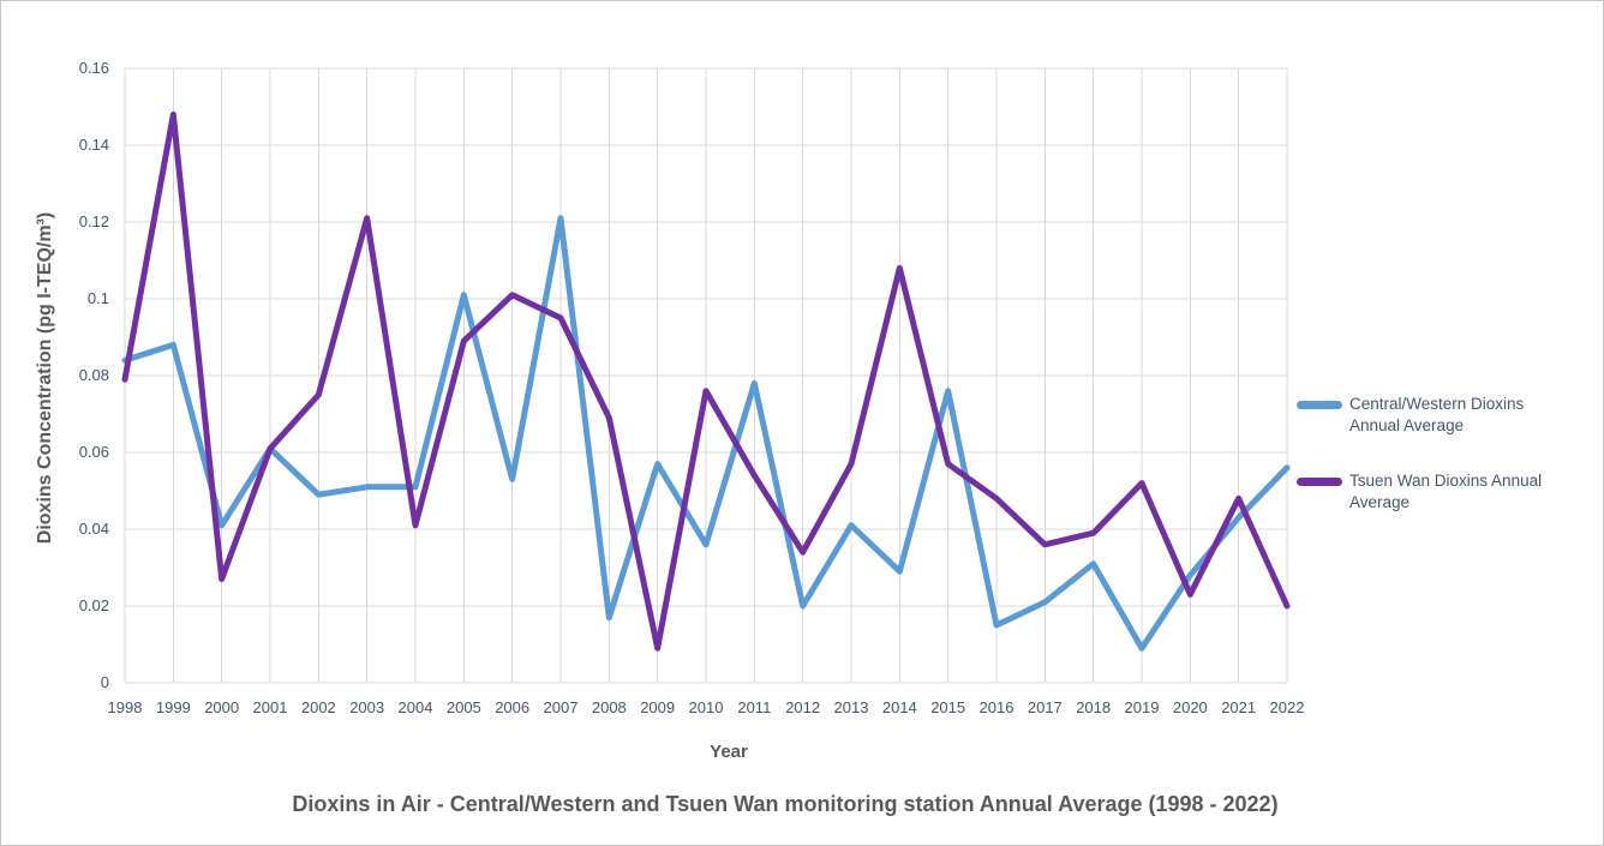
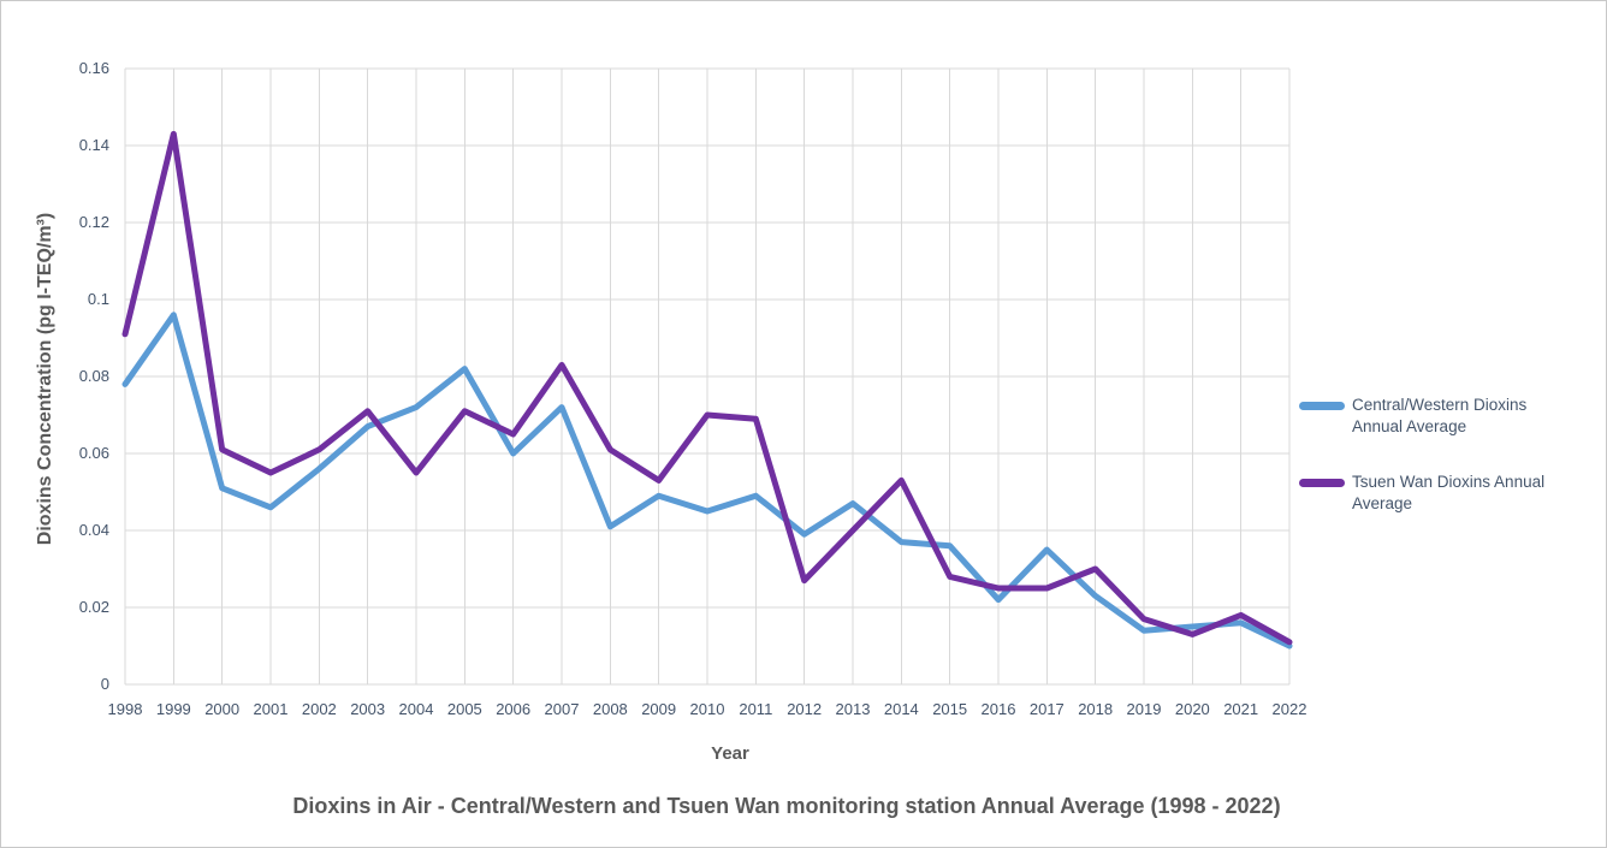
Central/Western Dioxins Annual Average/1998: 0.084 -> 0.078
Tsuen Wan Dioxins Annual Average/1998: 0.079 -> 0.091
Central/Western Dioxins Annual Average/1999: 0.088 -> 0.096
Tsuen Wan Dioxins Annual Average/1999: 0.148 -> 0.143
Central/Western Dioxins Annual Average/2000: 0.041 -> 0.051
Tsuen Wan Dioxins Annual Average/2000: 0.027 -> 0.061
Central/Western Dioxins Annual Average/2001: 0.061 -> 0.046
Tsuen Wan Dioxins Annual Average/2001: 0.061 -> 0.055
Central/Western Dioxins Annual Average/2002: 0.049 -> 0.056
Tsuen Wan Dioxins Annual Average/2002: 0.075 -> 0.061
Central/Western Dioxins Annual Average/2003: 0.051 -> 0.067
Tsuen Wan Dioxins Annual Average/2003: 0.121 -> 0.071
Central/Western Dioxins Annual Average/2004: 0.051 -> 0.072
Tsuen Wan Dioxins Annual Average/2004: 0.041 -> 0.055
Central/Western Dioxins Annual Average/2005: 0.101 -> 0.082
Tsuen Wan Dioxins Annual Average/2005: 0.089 -> 0.071
Central/Western Dioxins Annual Average/2006: 0.053 -> 0.060
Tsuen Wan Dioxins Annual Average/2006: 0.101 -> 0.065
Central/Western Dioxins Annual Average/2007: 0.121 -> 0.072
Tsuen Wan Dioxins Annual Average/2007: 0.095 -> 0.083
Central/Western Dioxins Annual Average/2008: 0.017 -> 0.041
Tsuen Wan Dioxins Annual Average/2008: 0.069 -> 0.061
Central/Western Dioxins Annual Average/2009: 0.057 -> 0.049
Tsuen Wan Dioxins Annual Average/2009: 0.009 -> 0.053
Central/Western Dioxins Annual Average/2010: 0.036 -> 0.045
Tsuen Wan Dioxins Annual Average/2010: 0.076 -> 0.070
Central/Western Dioxins Annual Average/2011: 0.078 -> 0.049
Tsuen Wan Dioxins Annual Average/2011: 0.054 -> 0.069
Central/Western Dioxins Annual Average/2012: 0.020 -> 0.039
Tsuen Wan Dioxins Annual Average/2012: 0.034 -> 0.027
Central/Western Dioxins Annual Average/2013: 0.041 -> 0.047
Tsuen Wan Dioxins Annual Average/2013: 0.057 -> 0.040
Central/Western Dioxins Annual Average/2014: 0.029 -> 0.037
Tsuen Wan Dioxins Annual Average/2014: 0.108 -> 0.053
Central/Western Dioxins Annual Average/2015: 0.076 -> 0.036
Tsuen Wan Dioxins Annual Average/2015: 0.057 -> 0.028
Central/Western Dioxins Annual Average/2016: 0.015 -> 0.022
Tsuen Wan Dioxins Annual Average/2016: 0.048 -> 0.025
Central/Western Dioxins Annual Average/2017: 0.021 -> 0.035
Tsuen Wan Dioxins Annual Average/2017: 0.036 -> 0.025
Central/Western Dioxins Annual Average/2018: 0.031 -> 0.023
Tsuen Wan Dioxins Annual Average/2018: 0.039 -> 0.030
Central/Western Dioxins Annual Average/2019: 0.009 -> 0.014
Tsuen Wan Dioxins Annual Average/2019: 0.052 -> 0.017
Central/Western Dioxins Annual Average/2020: 0.028 -> 0.015
Tsuen Wan Dioxins Annual Average/2020: 0.023 -> 0.013
Central/Western Dioxins Annual Average/2021: 0.043 -> 0.016
Tsuen Wan Dioxins Annual Average/2021: 0.048 -> 0.018
Central/Western Dioxins Annual Average/2022: 0.056 -> 0.010
Tsuen Wan Dioxins Annual Average/2022: 0.020 -> 0.011
